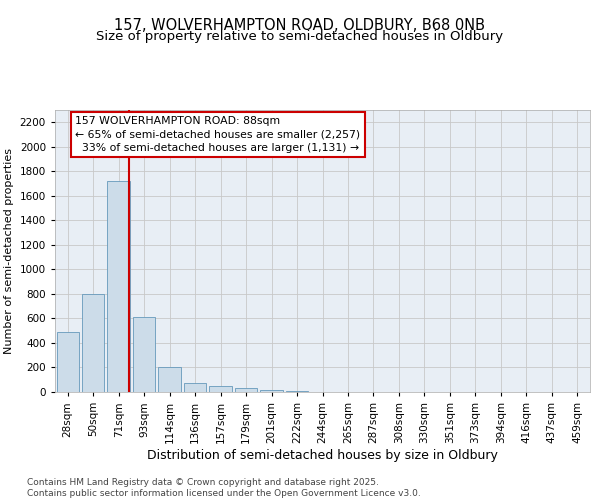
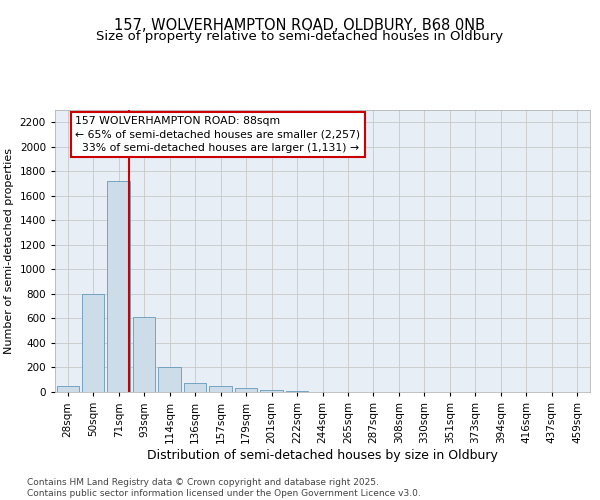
28sqm: 490 -> 50
